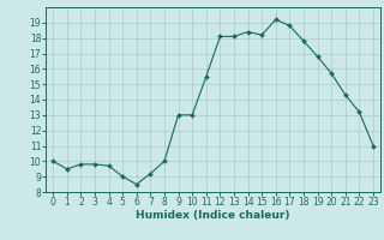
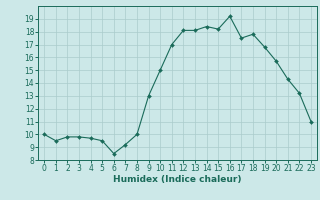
5: 9.0 -> 9.5
10: 13.0 -> 15.0
11: 15.5 -> 17.0
17: 18.8 -> 17.5
